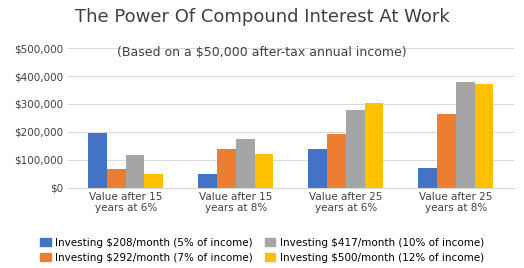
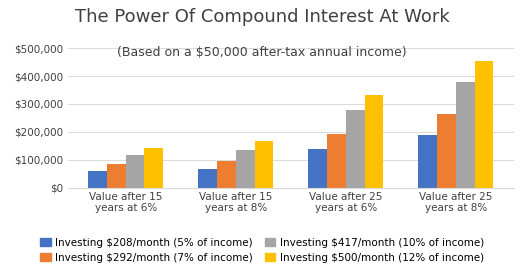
Investing $208/month (5% of income)/Value after 15 years at 6%: $195,000 -> $60,000
Investing $292/month (7% of income)/Value after 15 years at 6%: $65,000 -> $83,000
Investing $500/month (12% of income)/Value after 15 years at 6%: $50,000 -> $143,000
Investing $208/month (5% of income)/Value after 15 years at 8%: $50,000 -> $68,000
Investing $292/month (7% of income)/Value after 15 years at 8%: $140,000 -> $95,000
Investing $417/month (10% of income)/Value after 15 years at 8%: $175,000 -> $136,000
Investing $500/month (12% of income)/Value after 15 years at 8%: $120,000 -> $166,000
Investing $500/month (12% of income)/Value after 25 years at 6%: $305,000 -> $332,000
Investing $208/month (5% of income)/Value after 25 years at 8%: $70,000 -> $190,000
Investing $500/month (12% of income)/Value after 25 years at 8%: $370,000 -> $455,000
